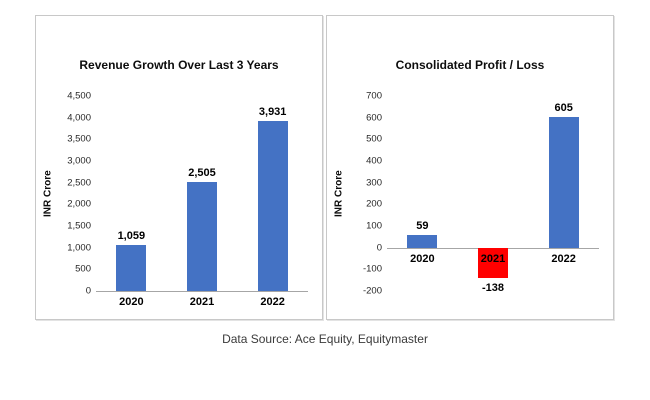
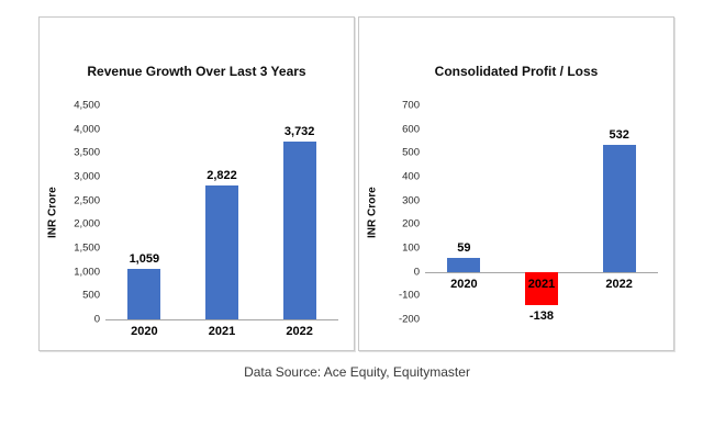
Revenue Growth Over Last 3 Years/2021: 2,505 -> 2,822
Revenue Growth Over Last 3 Years/2022: 3,931 -> 3,732
Consolidated Profit / Loss/2022: 605 -> 532
